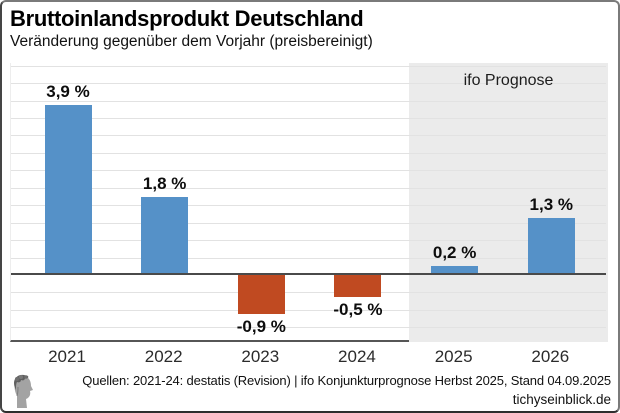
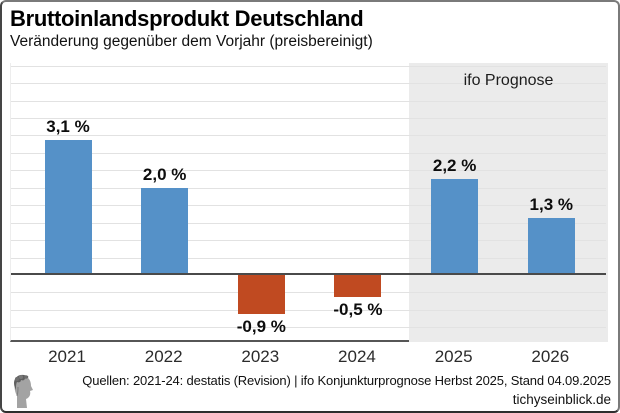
2021: 3,9 -> 3,1
2022: 1,8 -> 2,0
2025: 0,2 -> 2,2
